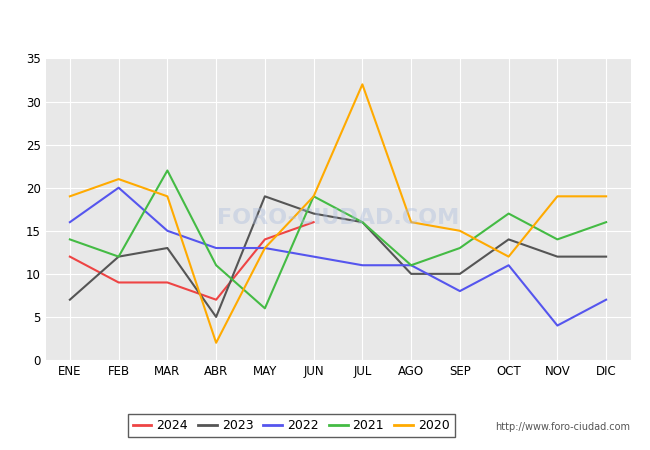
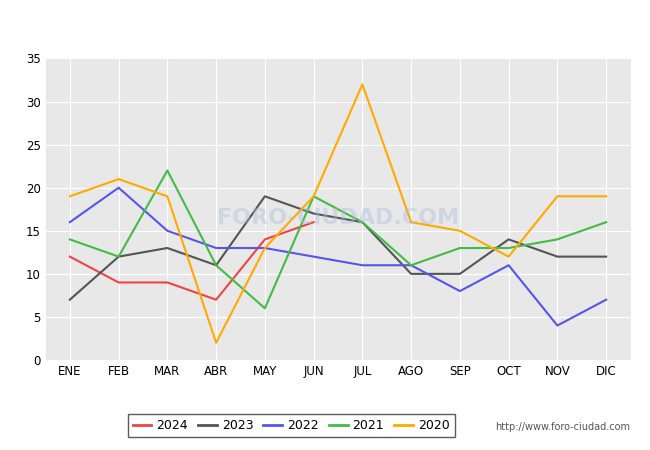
2023/ABR: 5 -> 11
2021/OCT: 17 -> 13
